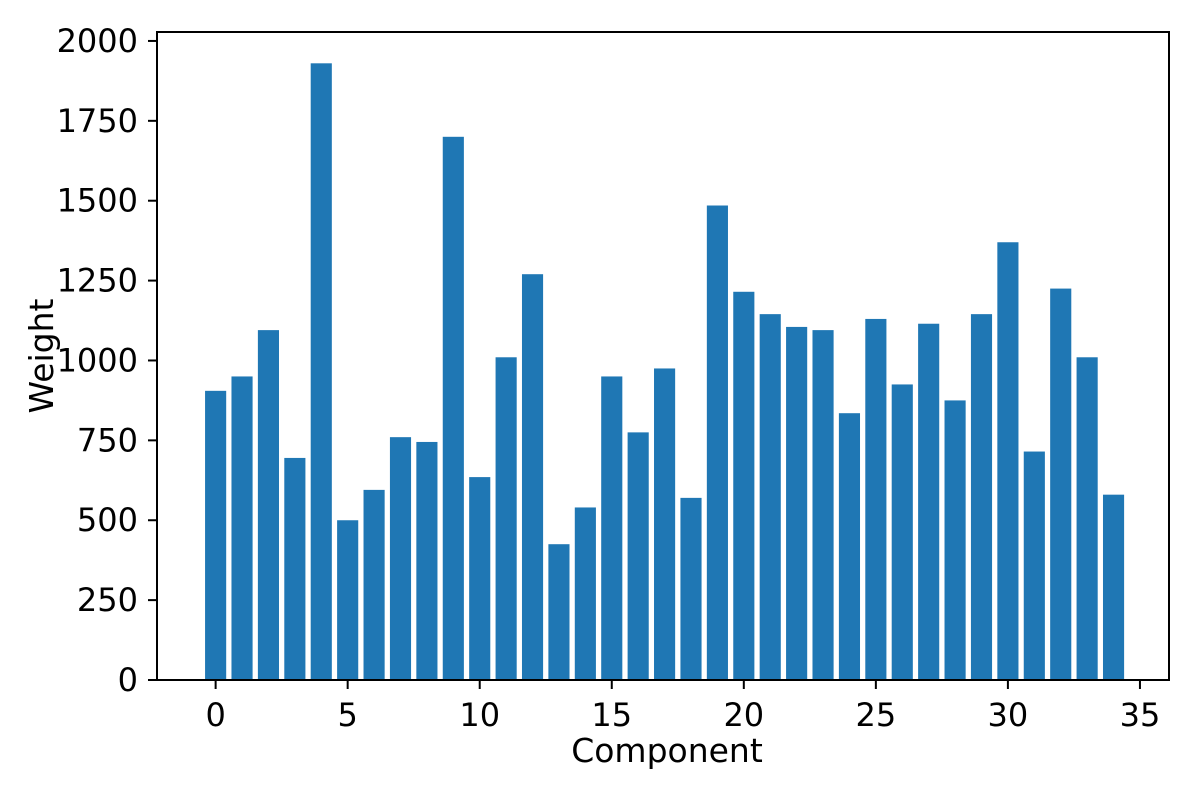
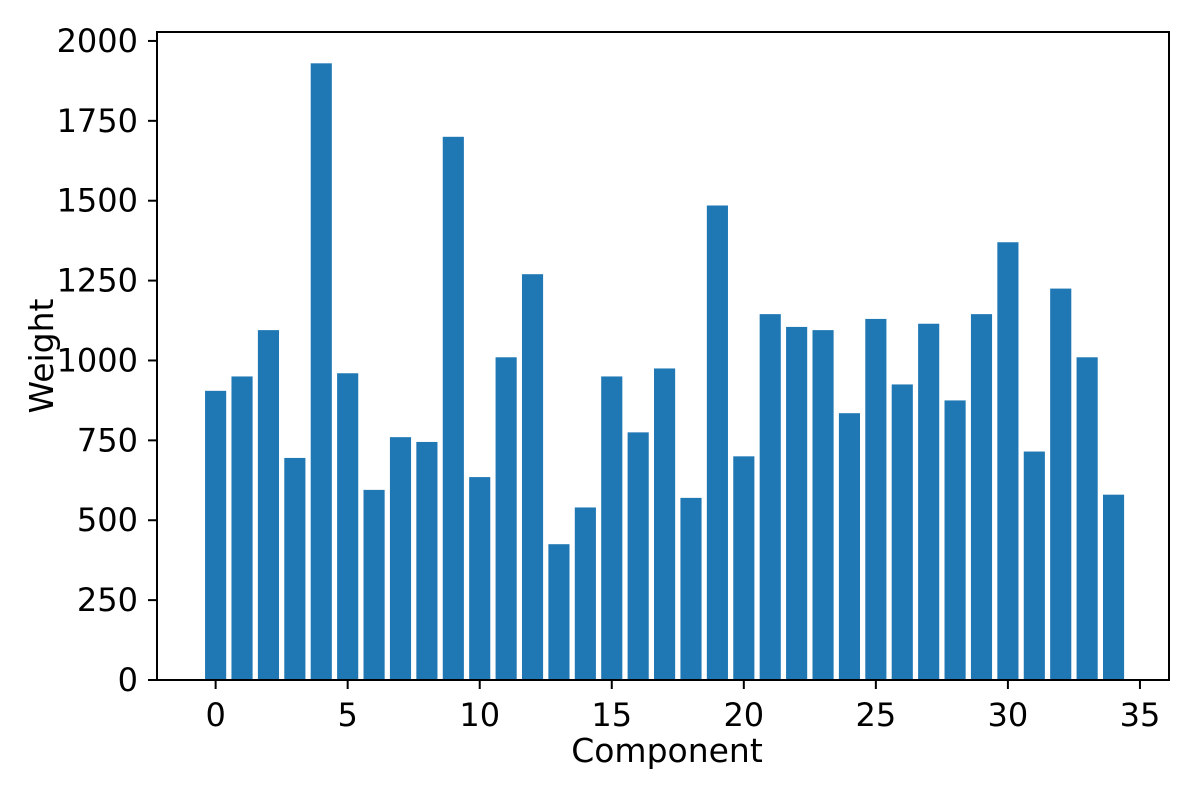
5: 500 -> 960
20: 1220 -> 700
